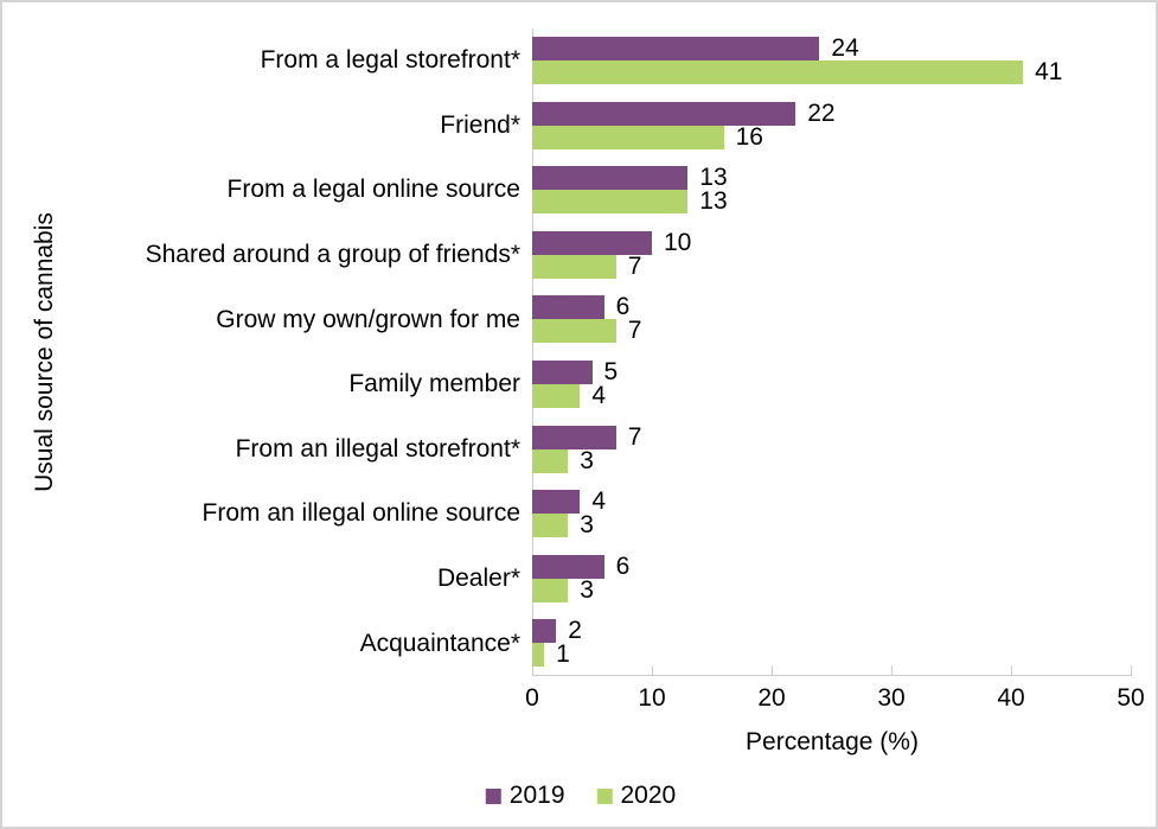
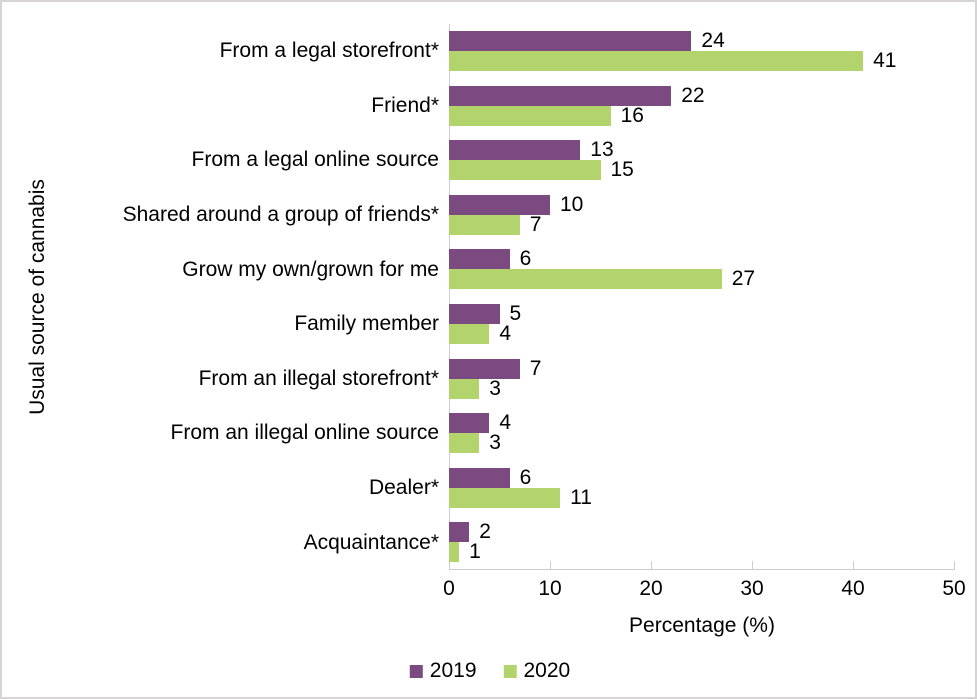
2020/From a legal online source: 13 -> 15
2020/Grow my own/grown for me: 7 -> 27
2020/Dealer*: 3 -> 11
